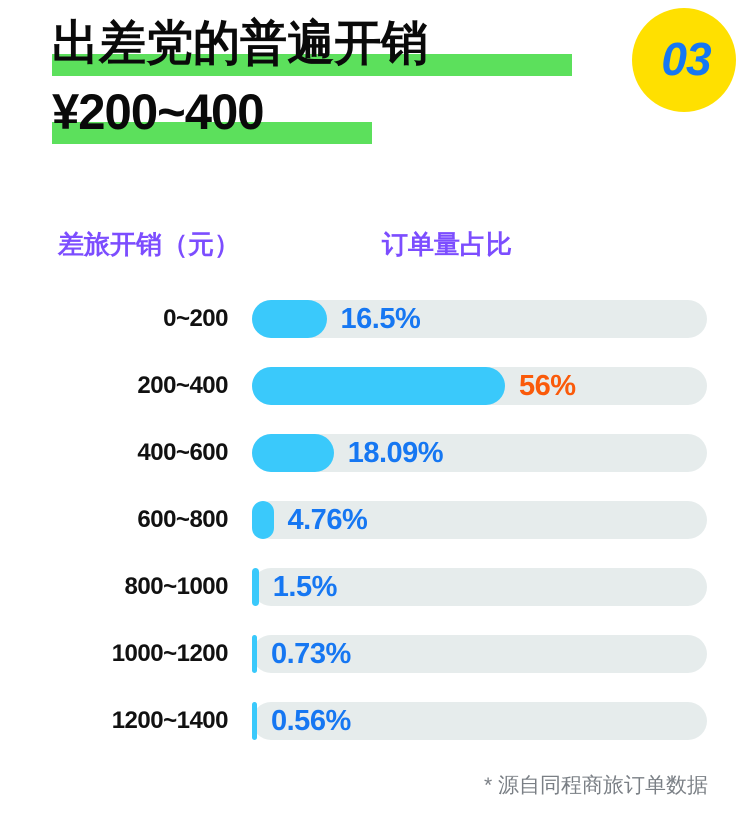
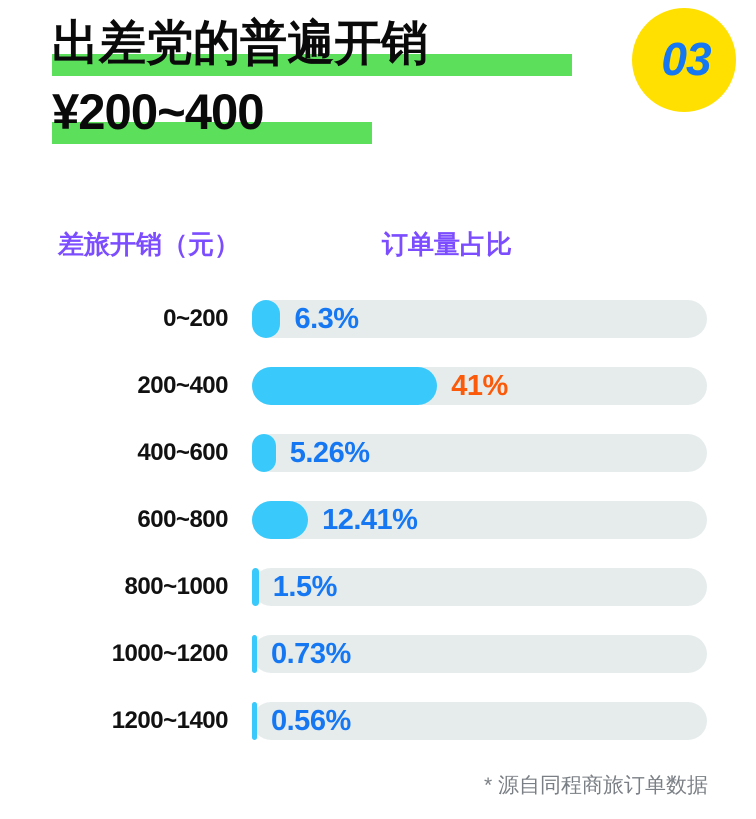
0~200: 16.5% -> 6.3%
200~400: 56% -> 41%
400~600: 18.09% -> 5.26%
600~800: 4.76% -> 12.41%
